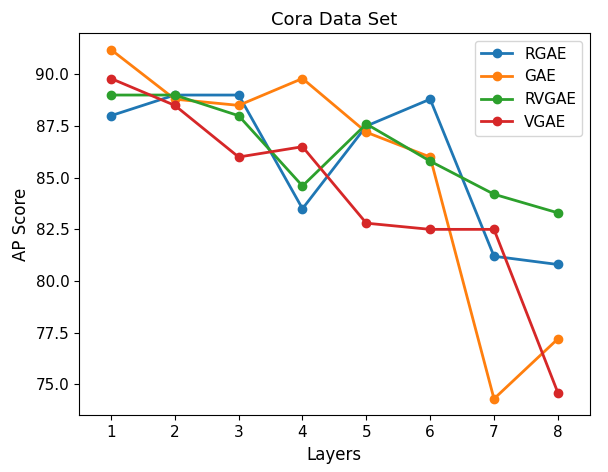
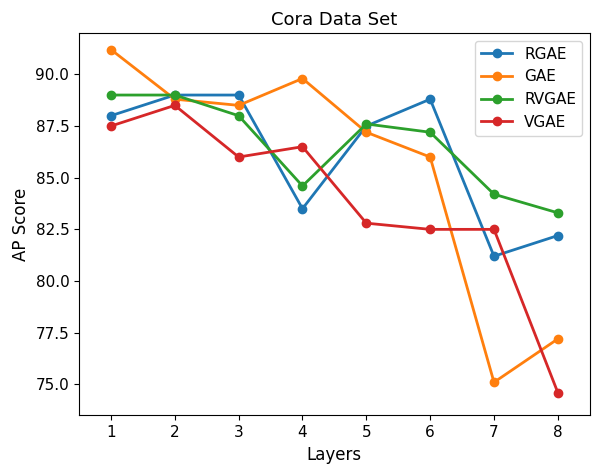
VGAE/1: 89.8 -> 87.5
RVGAE/6: 85.8 -> 87.2
GAE/7: 74.3 -> 75.1
RGAE/8: 80.8 -> 82.2
